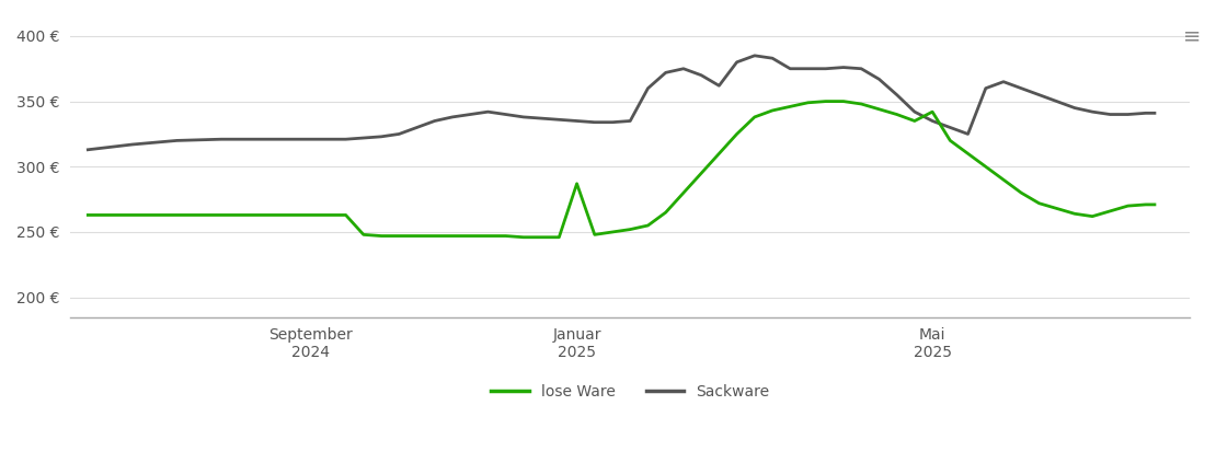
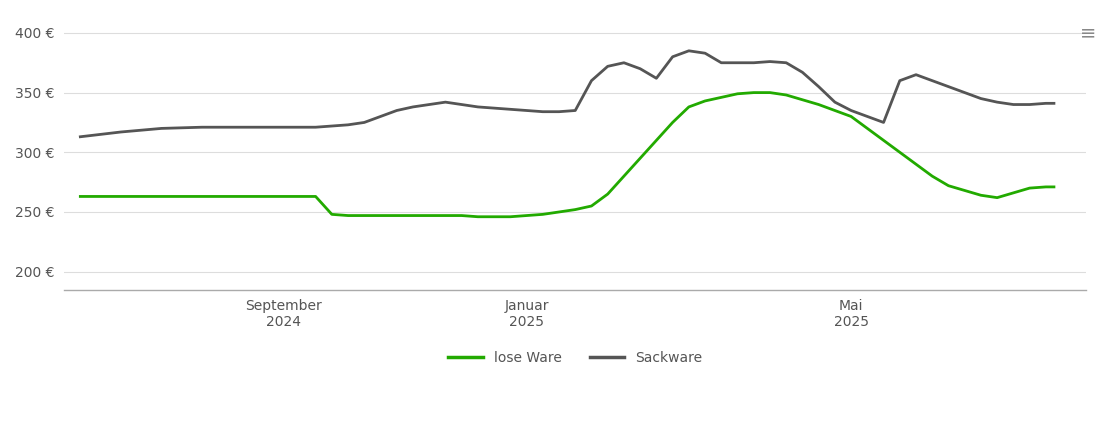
lose Ware/Januar 2025: 287 € -> 247 €
lose Ware/Mai 2025: 342 € -> 330 €
